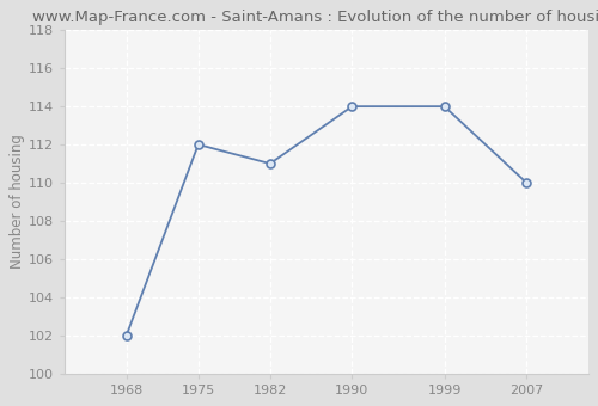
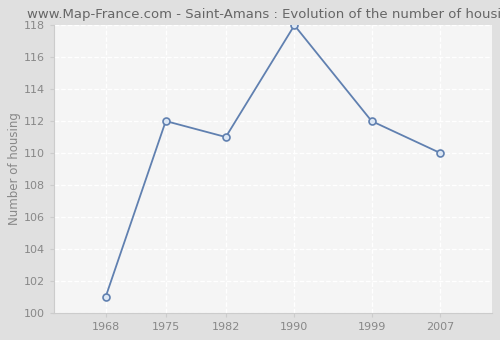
1968: 102 -> 101
1990: 114 -> 118
1999: 114 -> 112
